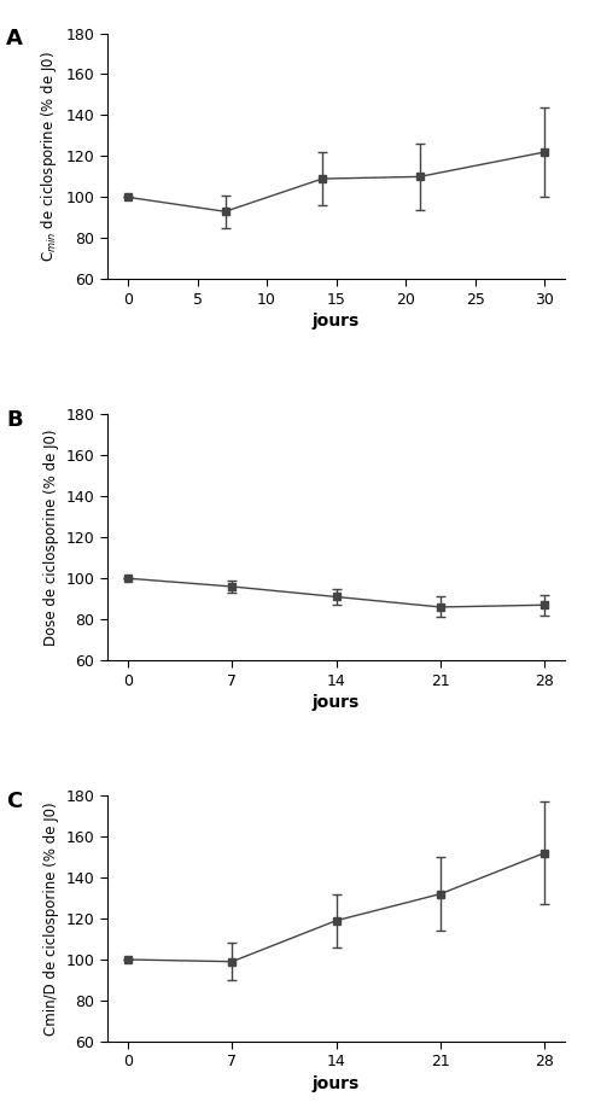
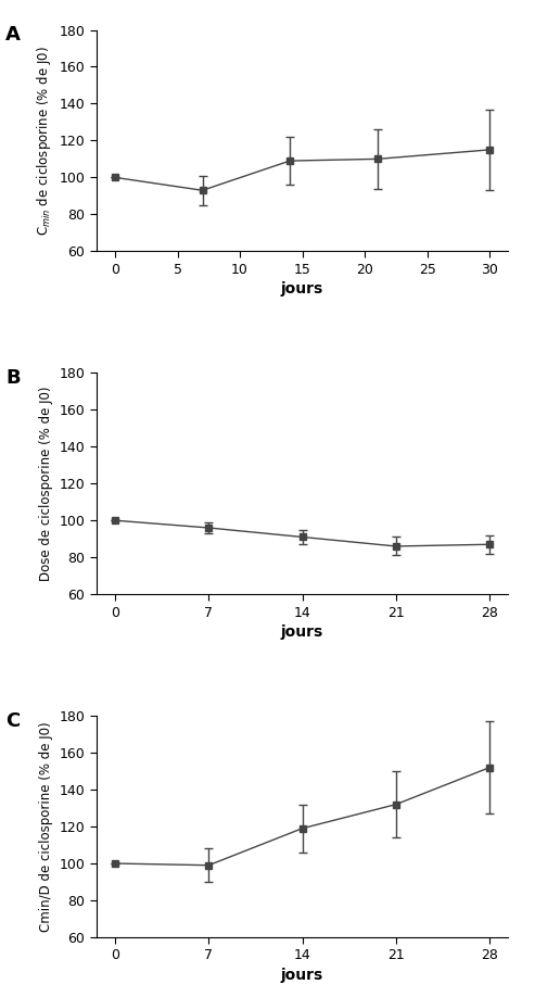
30: 122 -> 115
